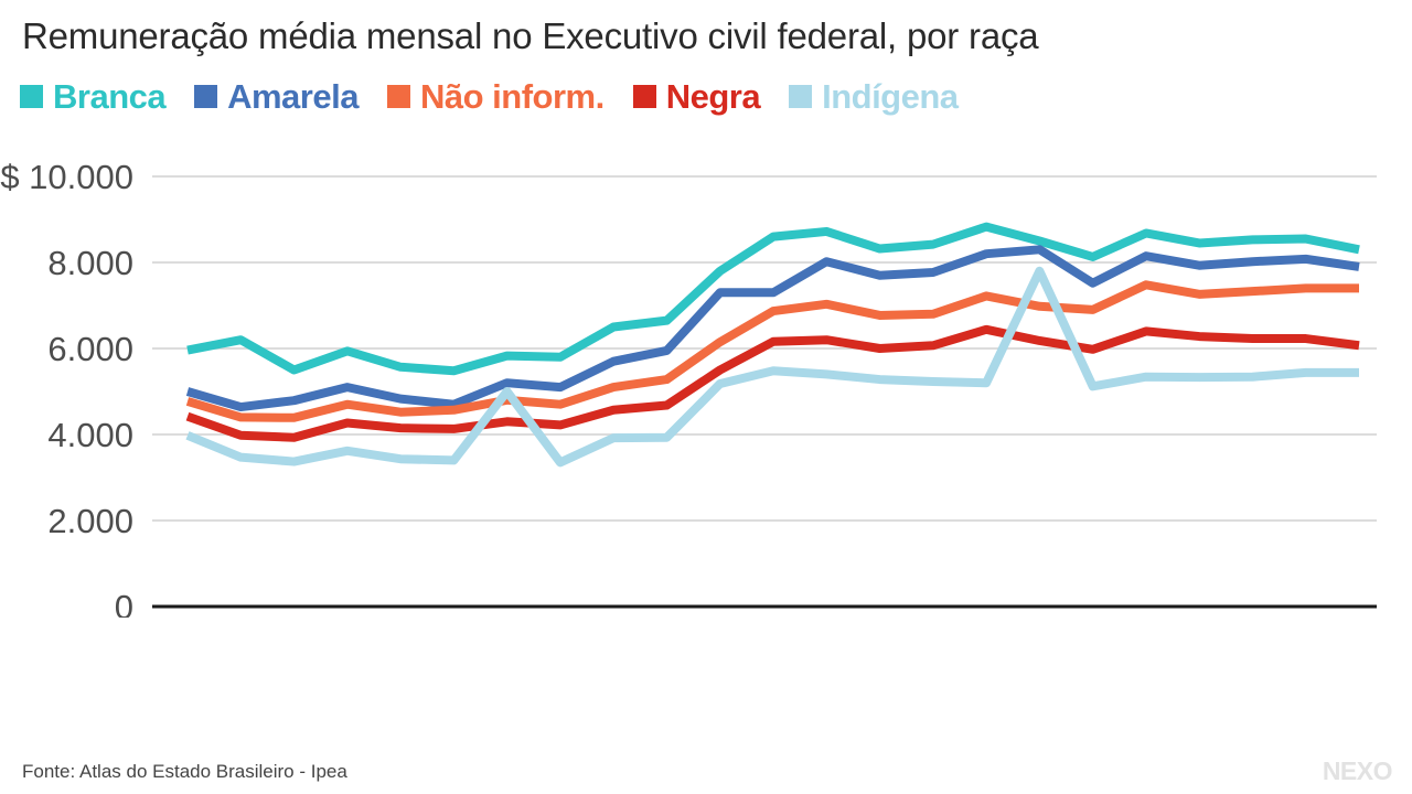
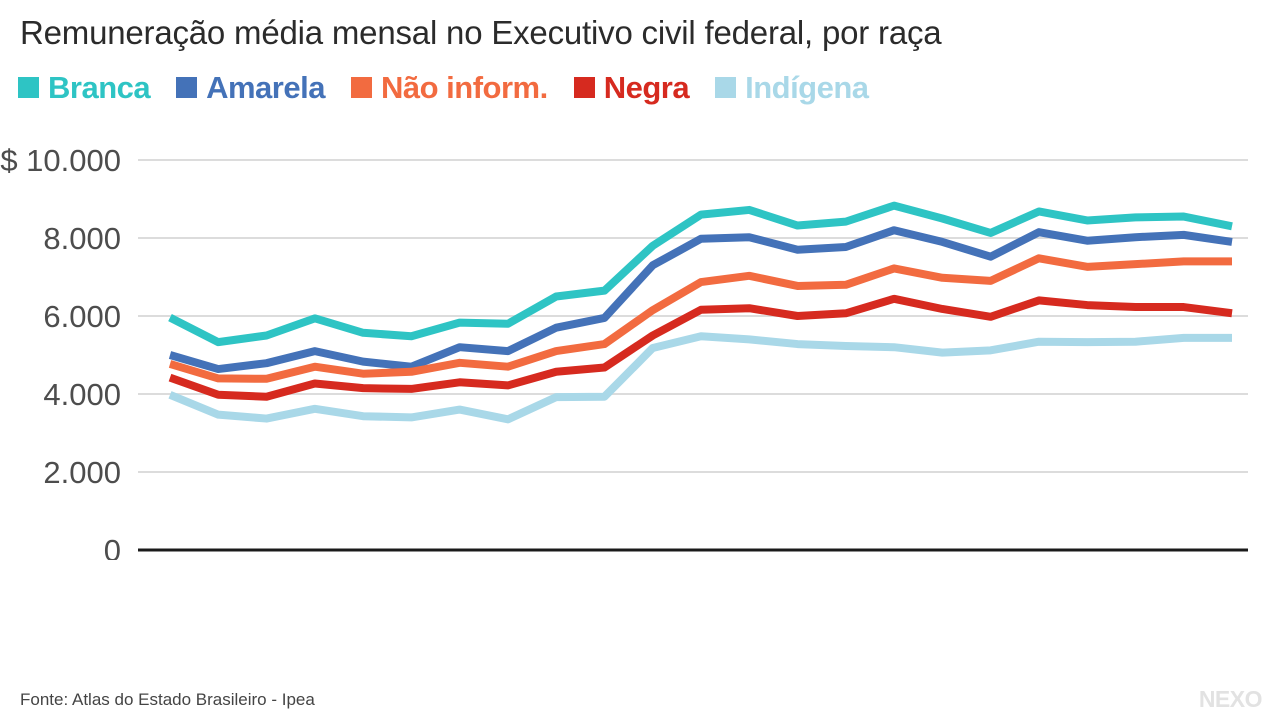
Branca/2000: 6200 -> 5300
Indígena/2005: 5000 -> 3600
Amarela/2010: 7300 -> 8000
Amarela/2015: 8300 -> 7900
Indígena/2015: 7800 -> 5100
